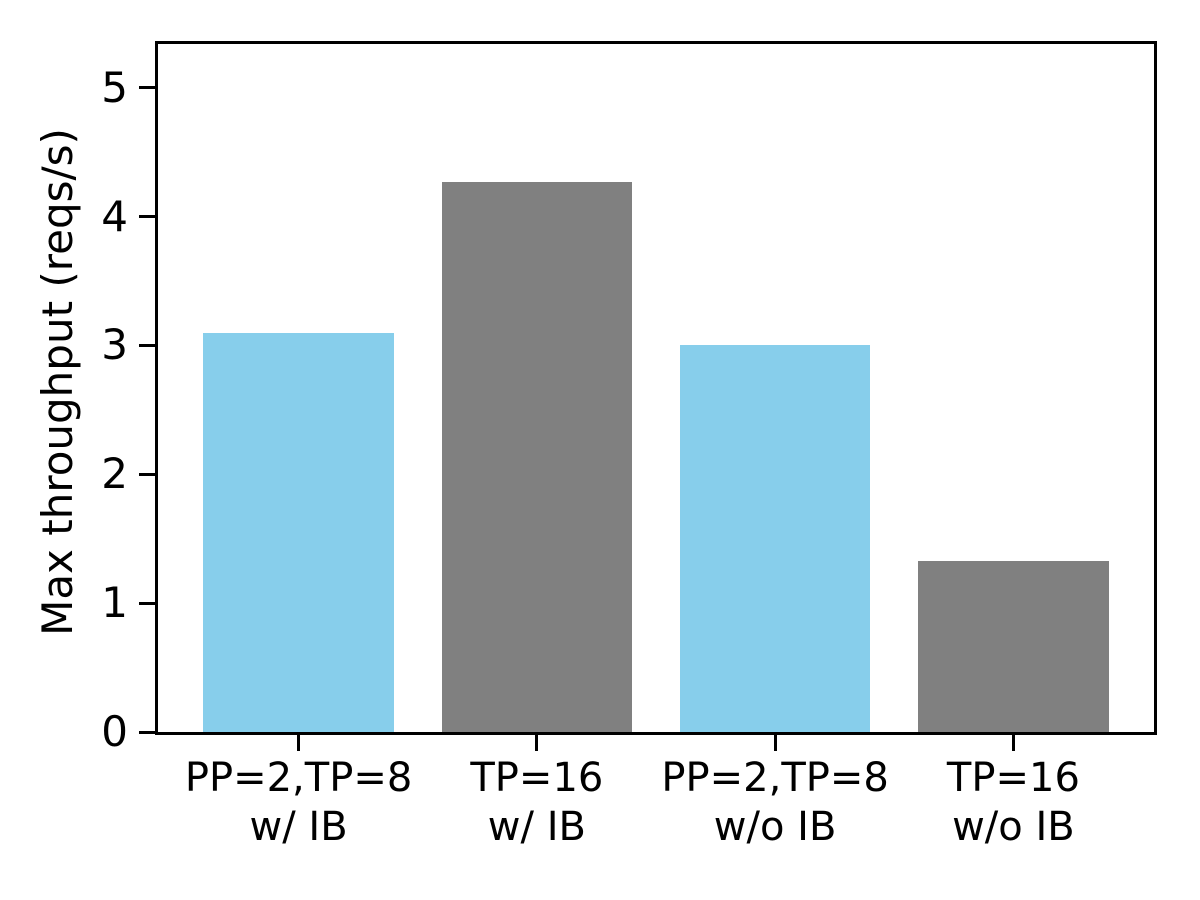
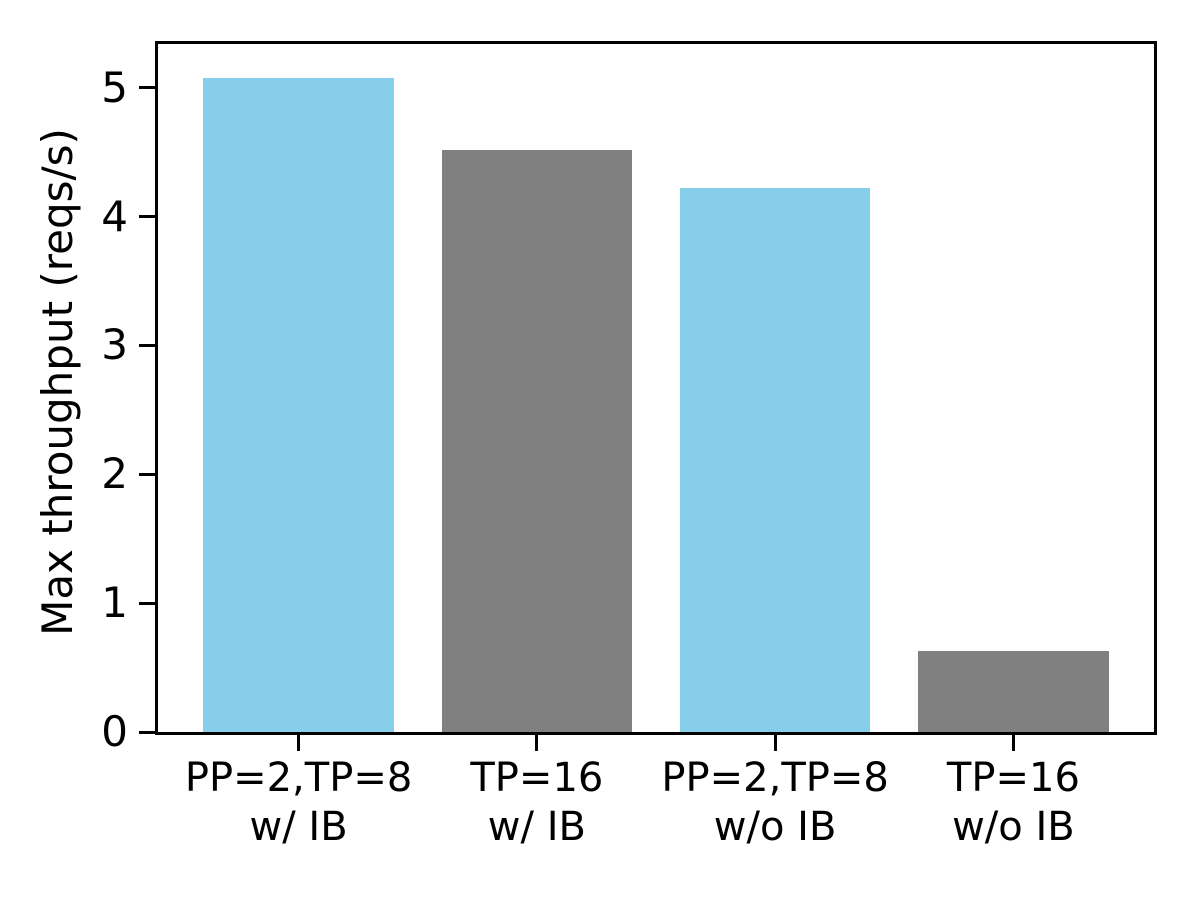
PP=2,TP=8 w/ IB: 3.10 -> 5.08
TP=16 w/ IB: 4.27 -> 4.52
PP=2,TP=8 w/o IB: 3.00 -> 4.22
TP=16 w/o IB: 1.33 -> 0.63
